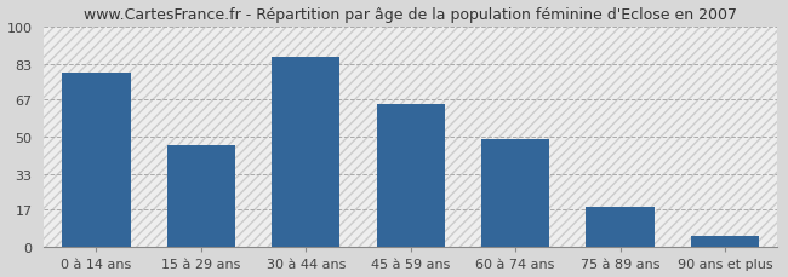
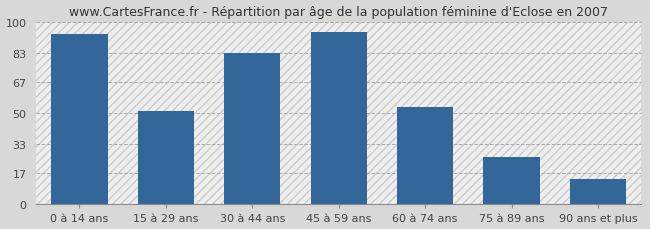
0 à 14 ans: 79 -> 93
15 à 29 ans: 46 -> 51
30 à 44 ans: 86 -> 83
45 à 59 ans: 65 -> 94
60 à 74 ans: 49 -> 53
75 à 89 ans: 18 -> 26
90 ans et plus: 5 -> 14
